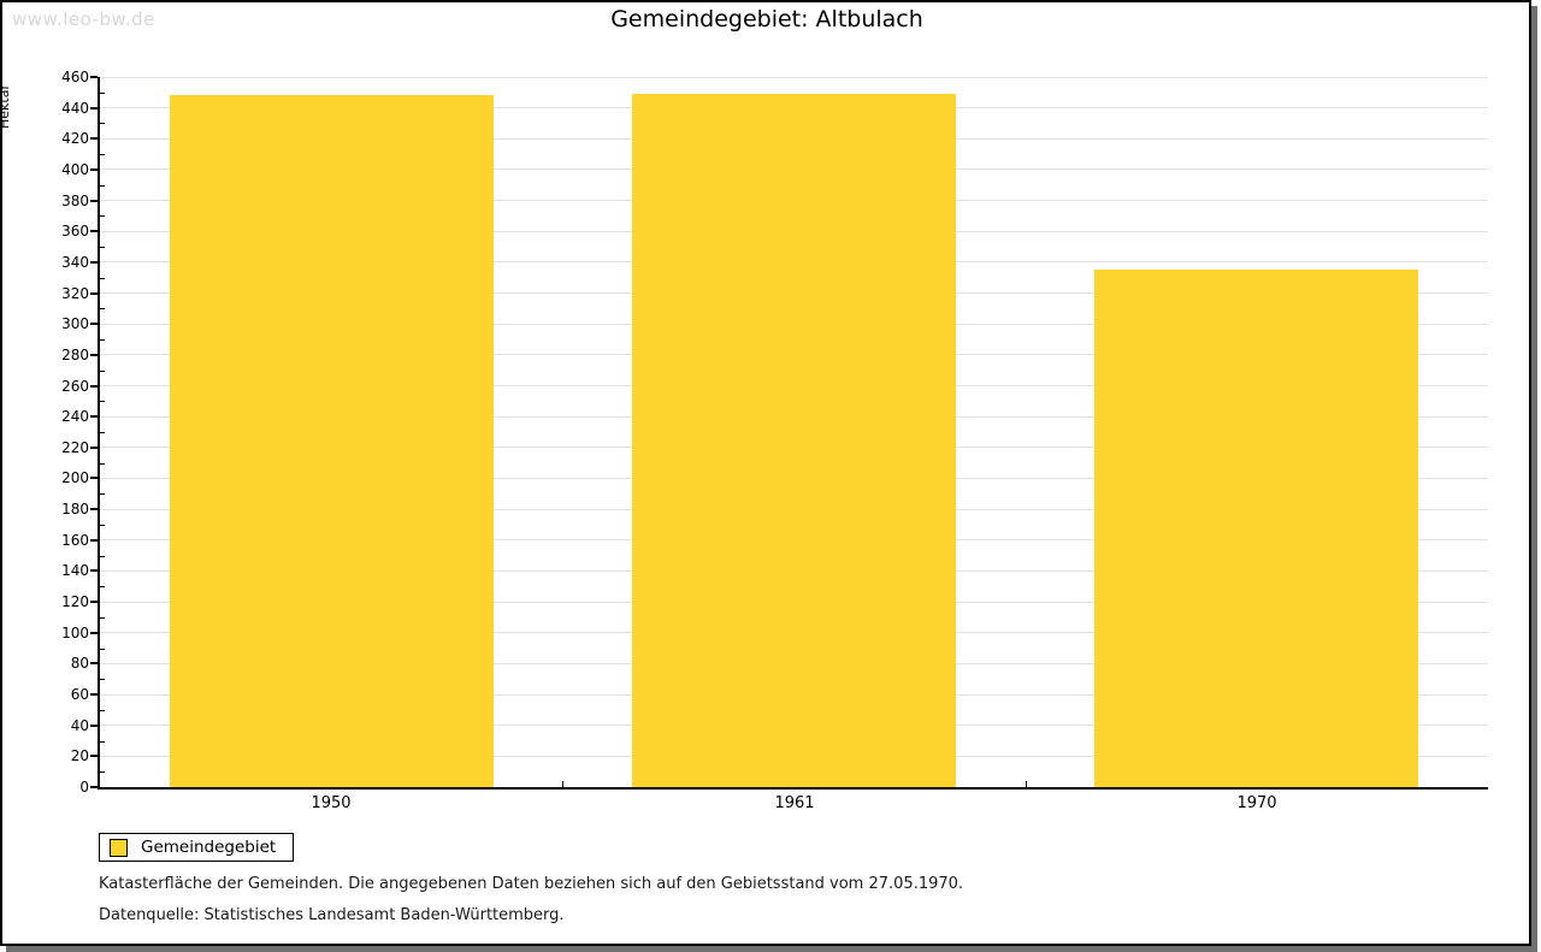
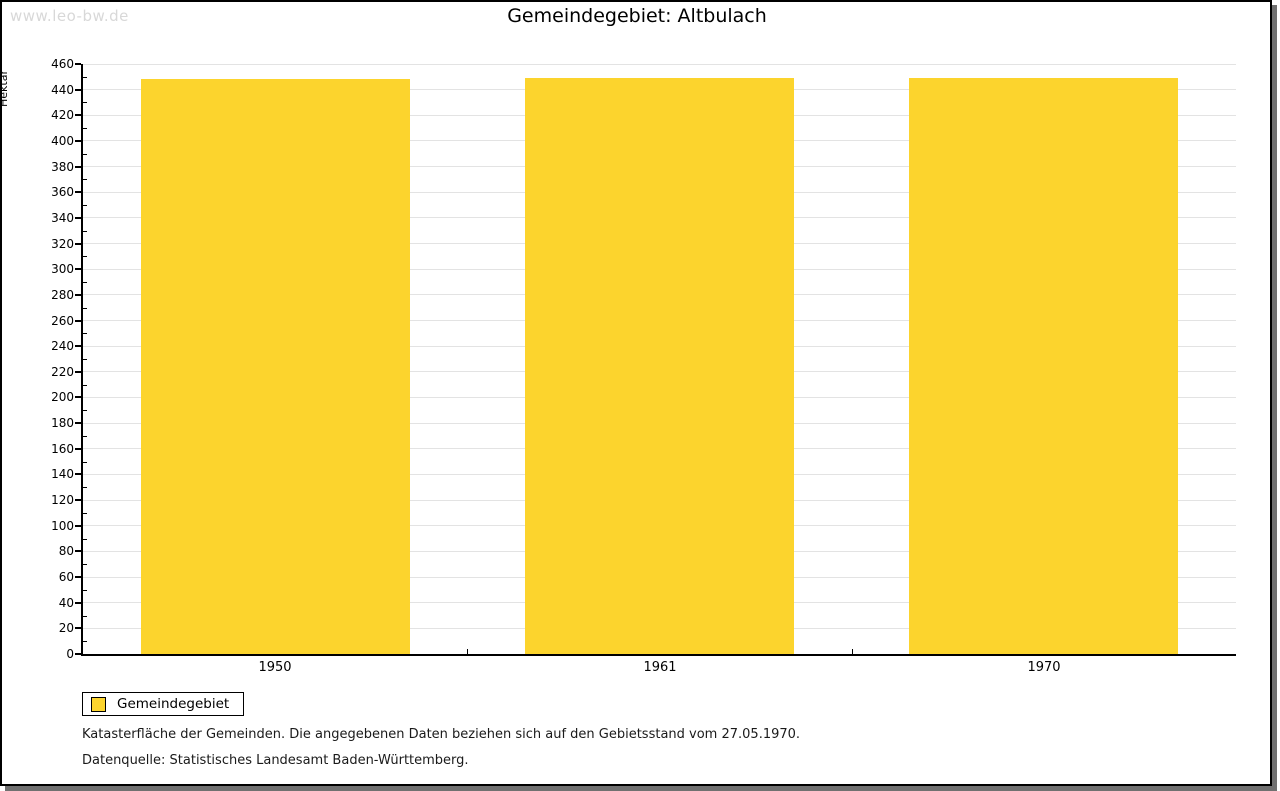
1970: 335 -> 449
